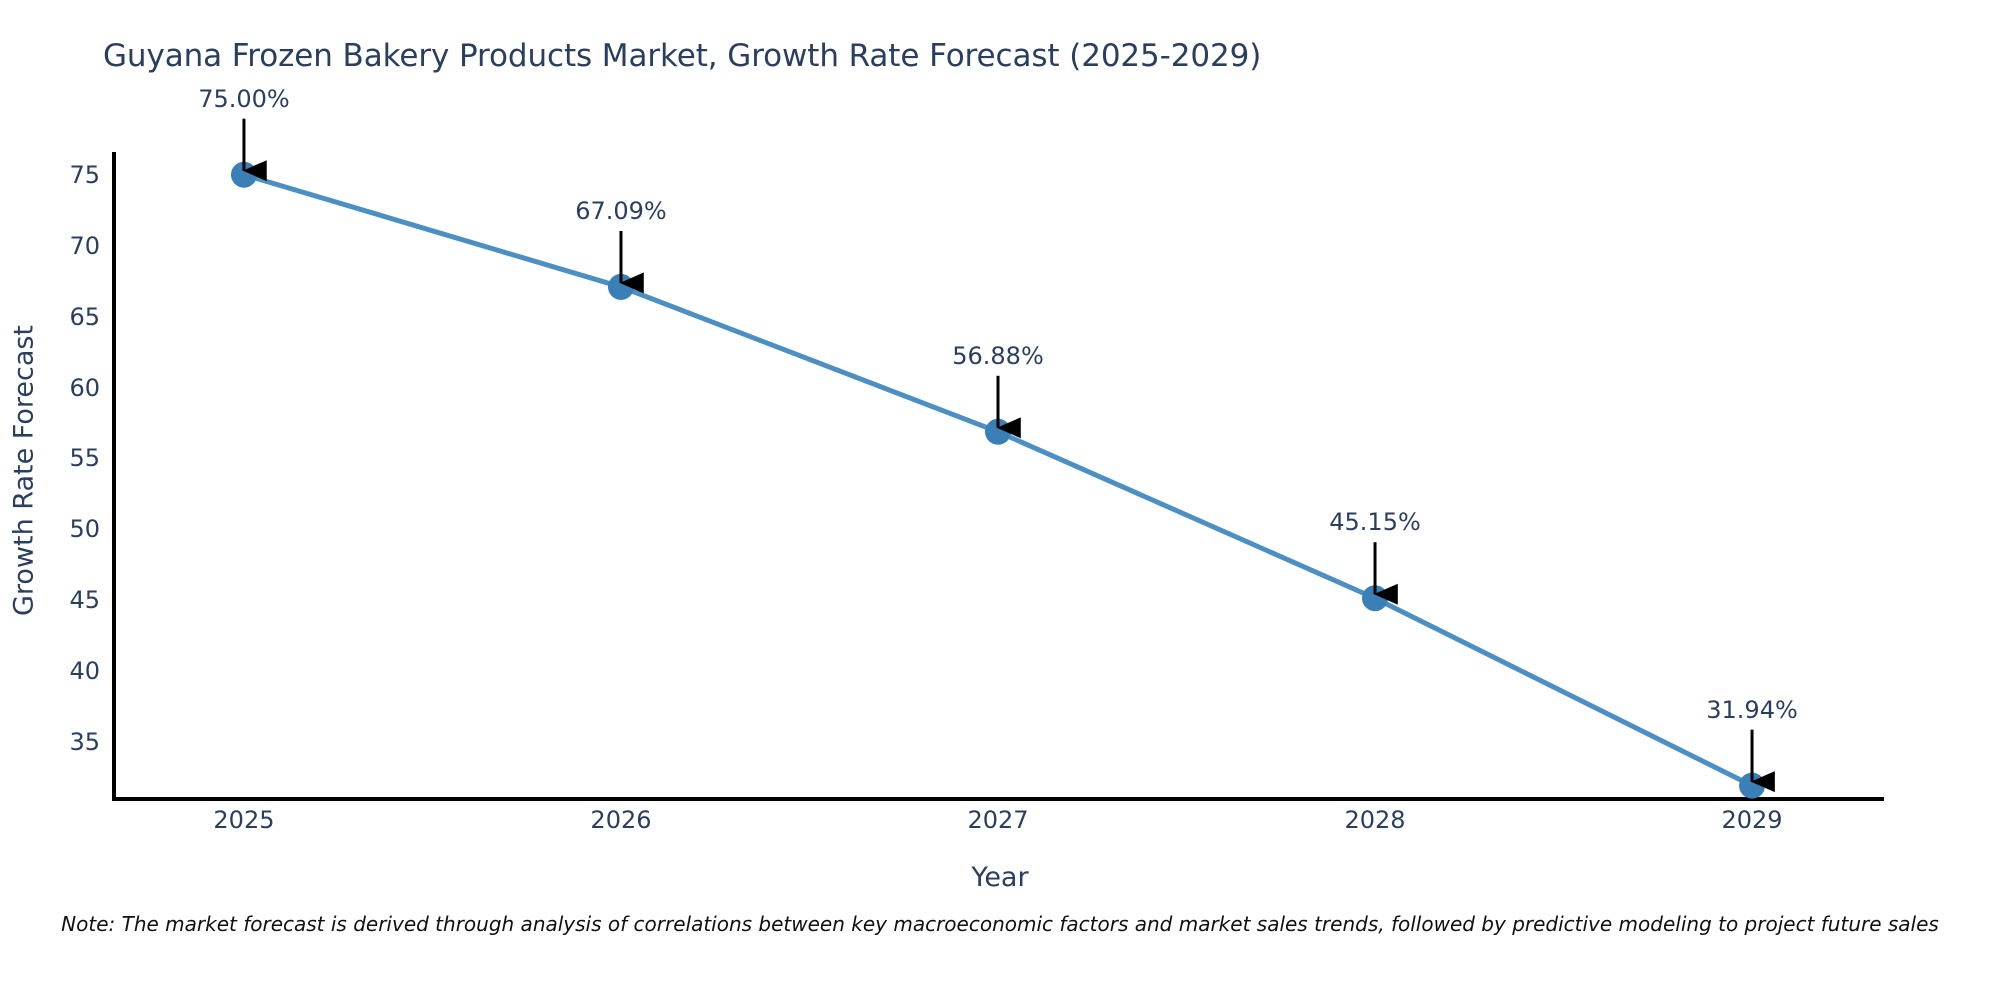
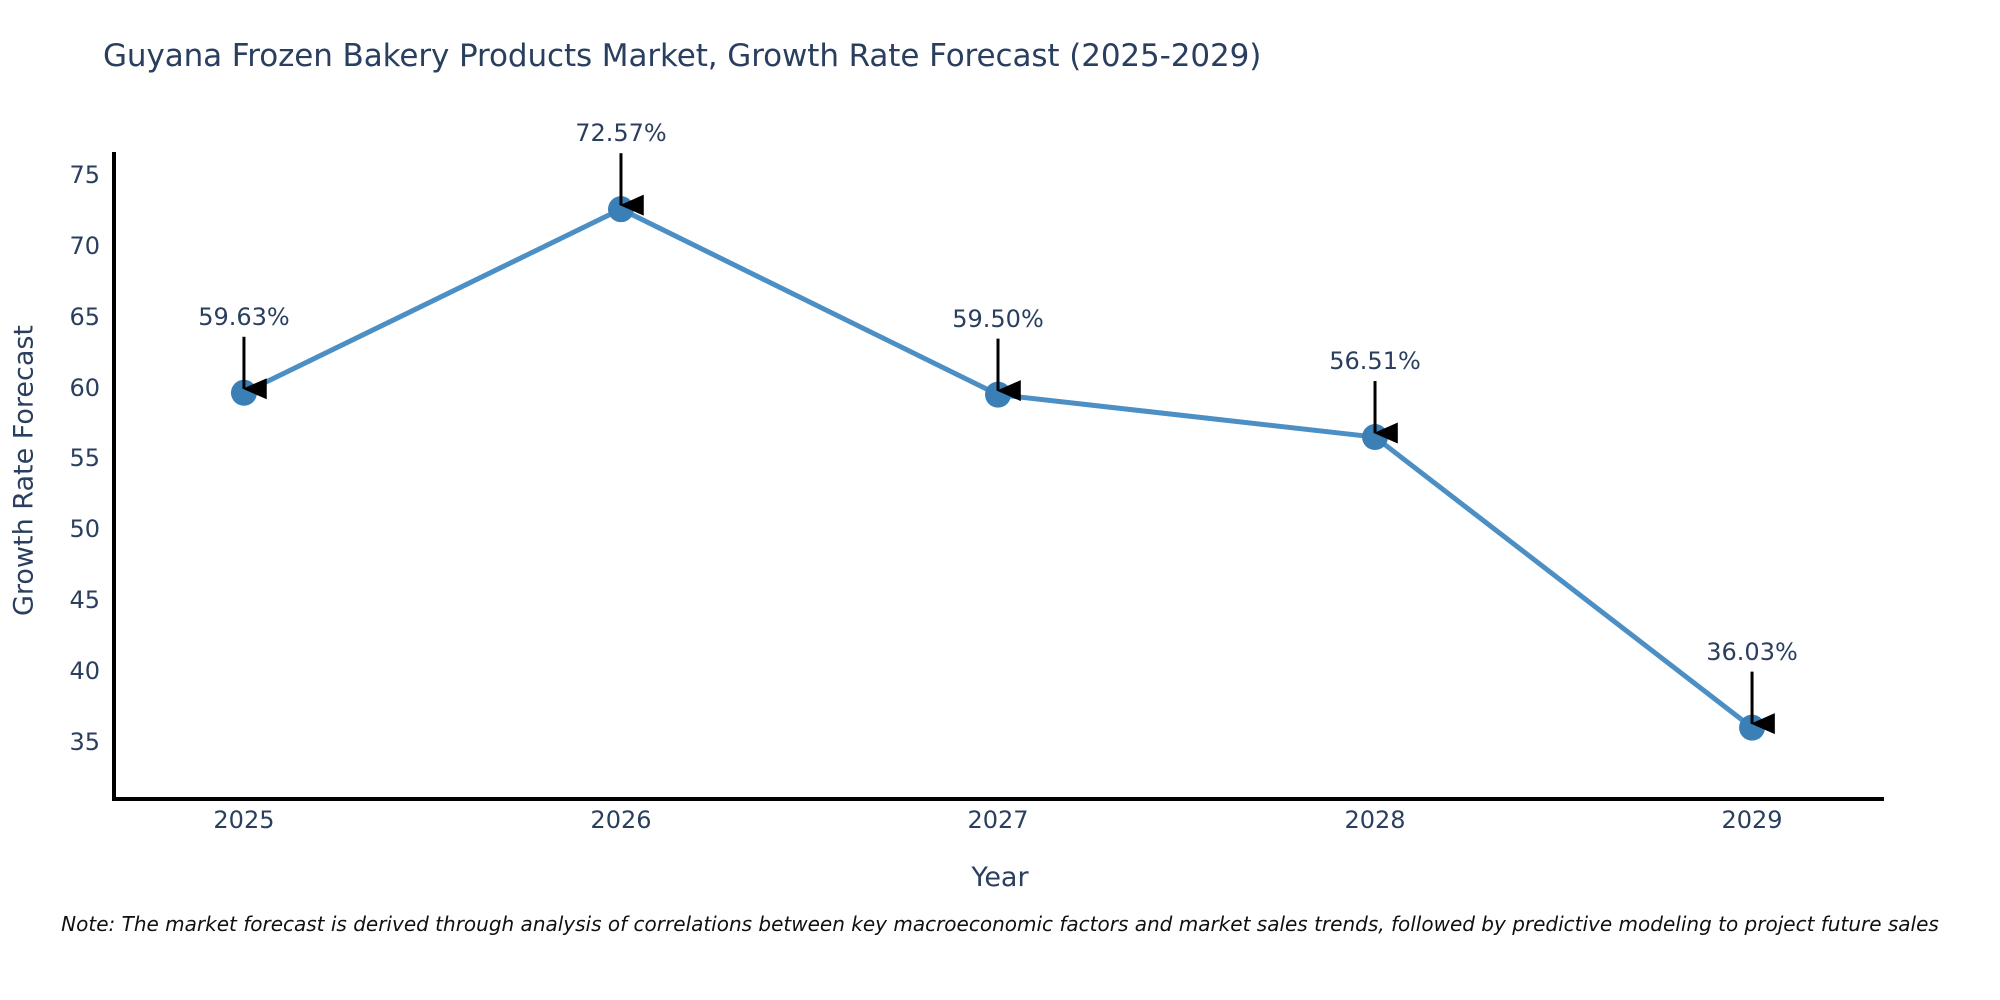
2025: 75.00% -> 59.63%
2026: 67.09% -> 72.57%
2027: 56.88% -> 59.50%
2028: 45.15% -> 56.51%
2029: 31.94% -> 36.03%
